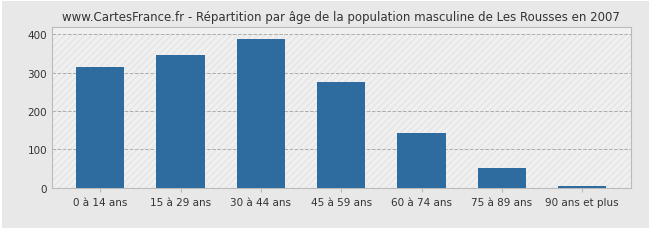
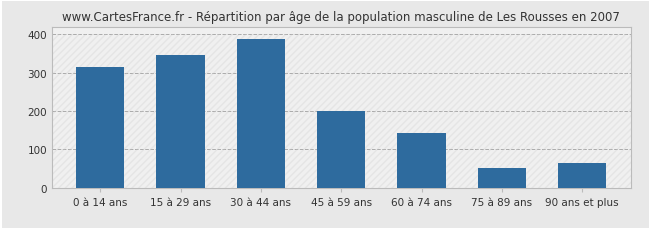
45 à 59 ans: 275 -> 200
90 ans et plus: 5 -> 65
